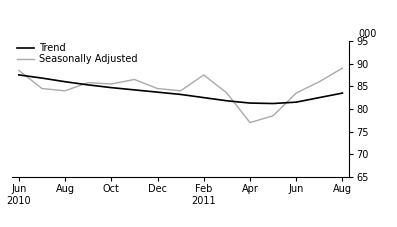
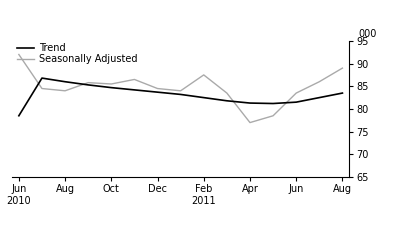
Trend/Jun 2010: 87.5 -> 78.5
Seasonally Adjusted/Jun 2010: 88.5 -> 92.0
